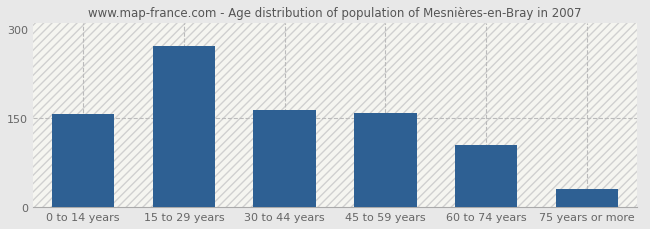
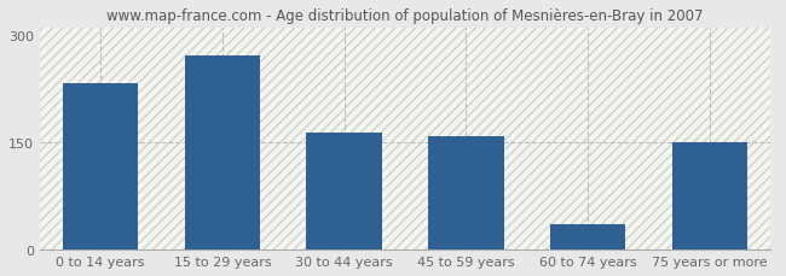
0 to 14 years: 157 -> 232
60 to 74 years: 105 -> 36
75 years or more: 30 -> 150
